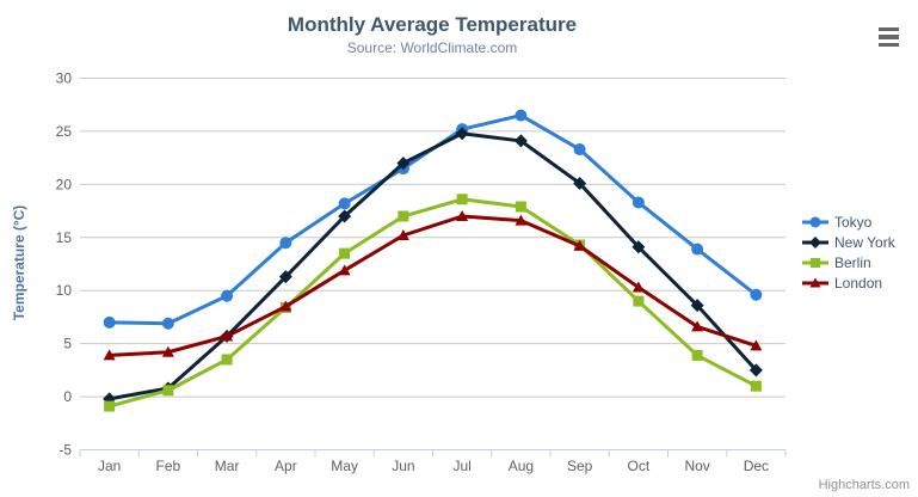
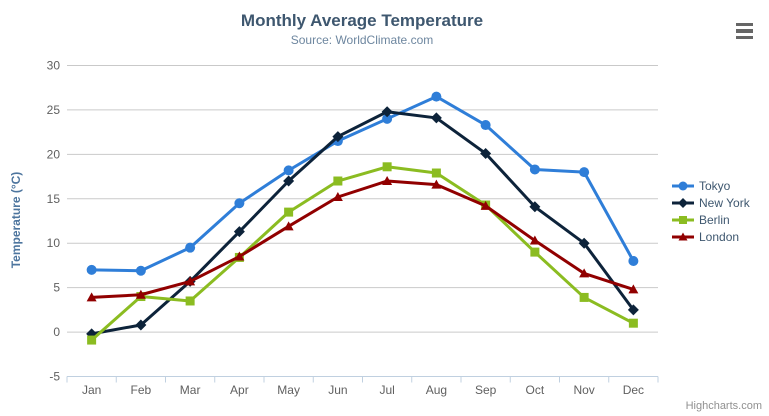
Berlin/Feb: 1 -> 4
Tokyo/Jul: 25 -> 24
Tokyo/Nov: 14 -> 18
New York/Nov: 9 -> 10
Tokyo/Dec: 10 -> 8
